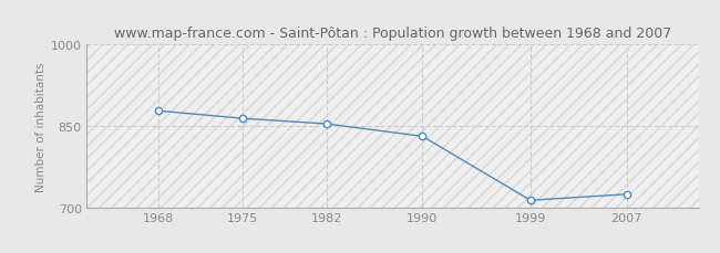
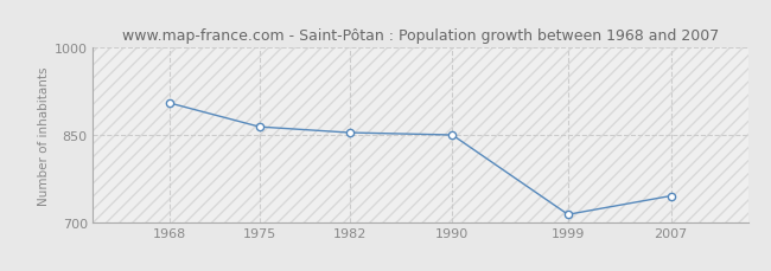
1968: 878 -> 905
1990: 831 -> 850
2007: 724 -> 745
